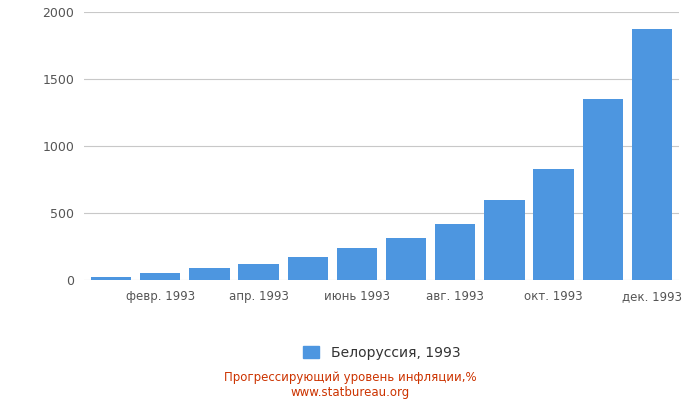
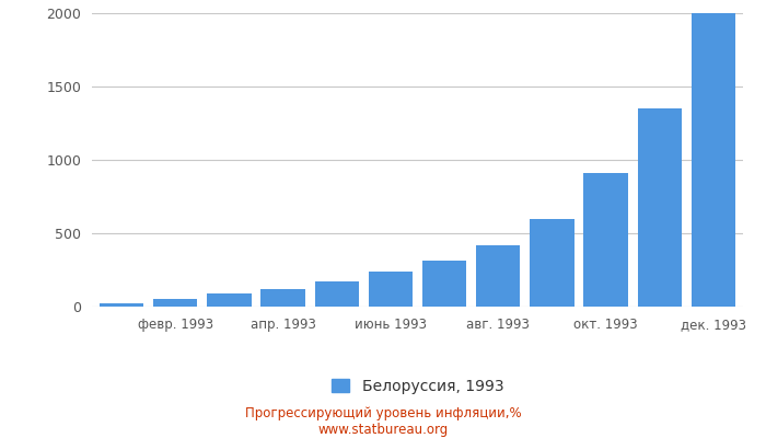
окт. 1993: 830 -> 910
дек. 1993: 1870 -> 2000
